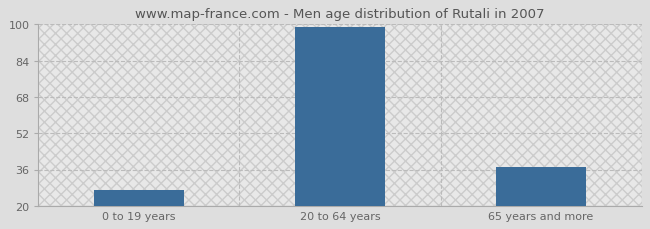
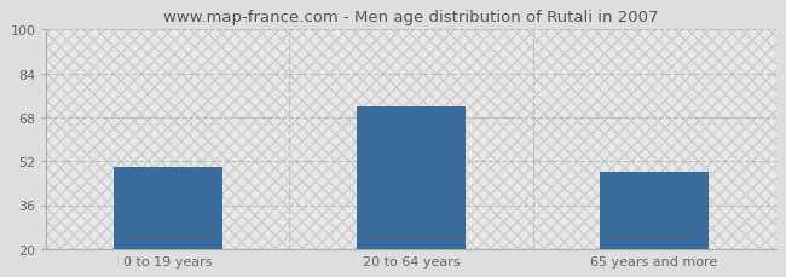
0 to 19 years: 27 -> 50
20 to 64 years: 99 -> 72
65 years and more: 37 -> 48
